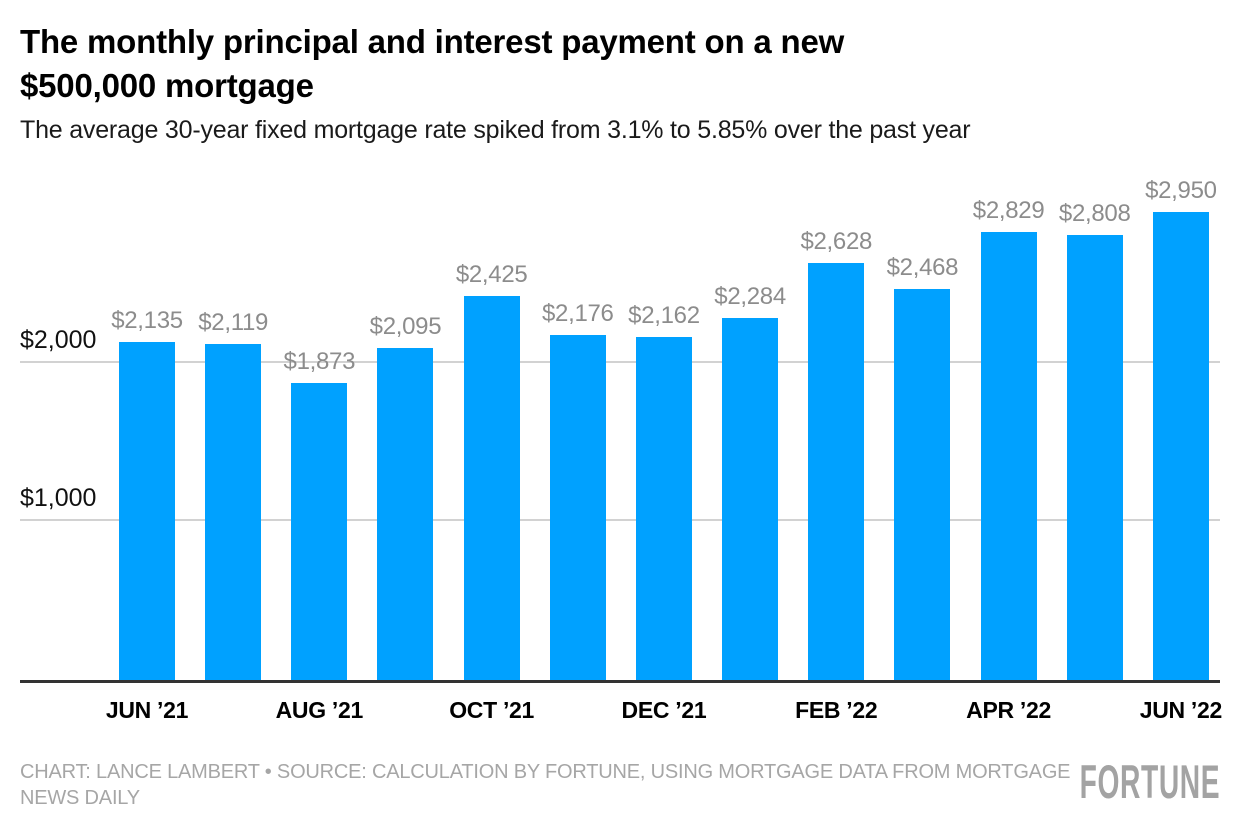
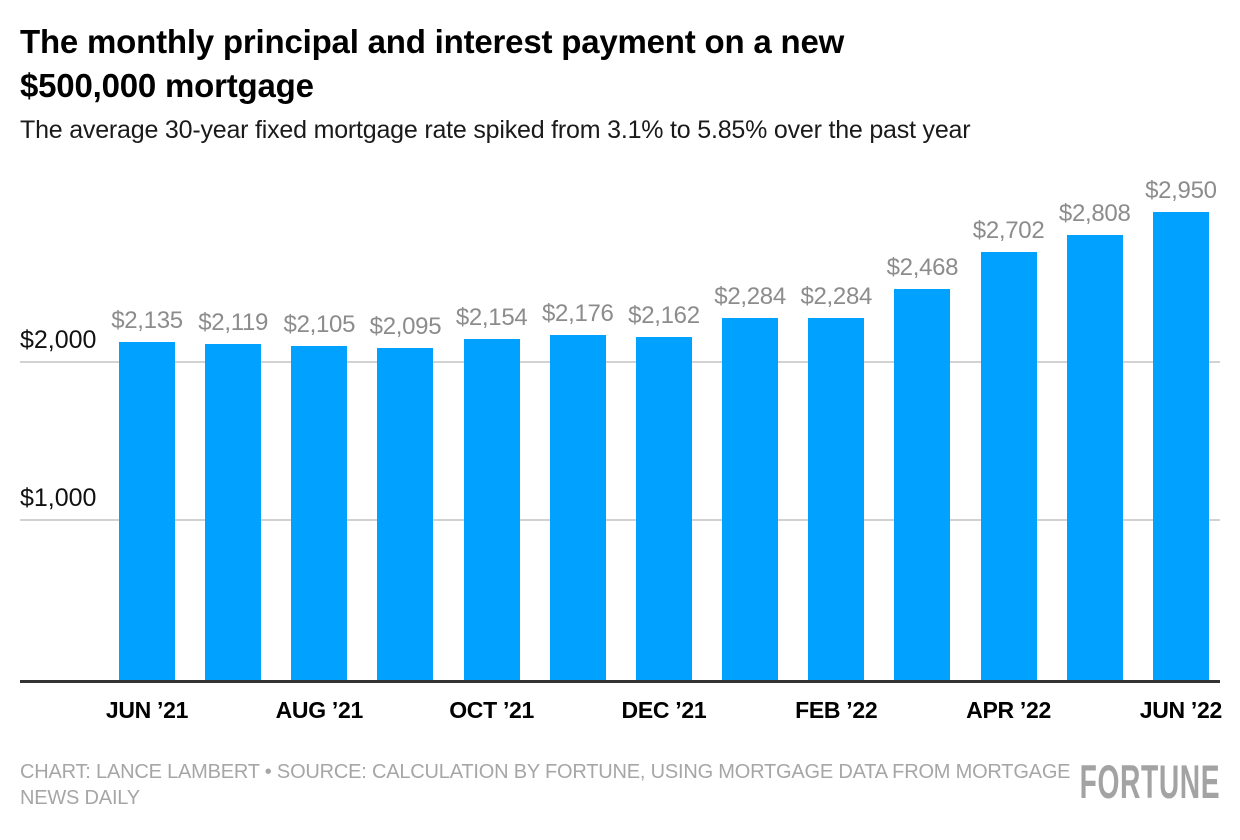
AUG ’21: $1,873 -> $2,105
OCT ’21: $2,425 -> $2,154
FEB ’22: $2,628 -> $2,284
APR ’22: $2,829 -> $2,702
